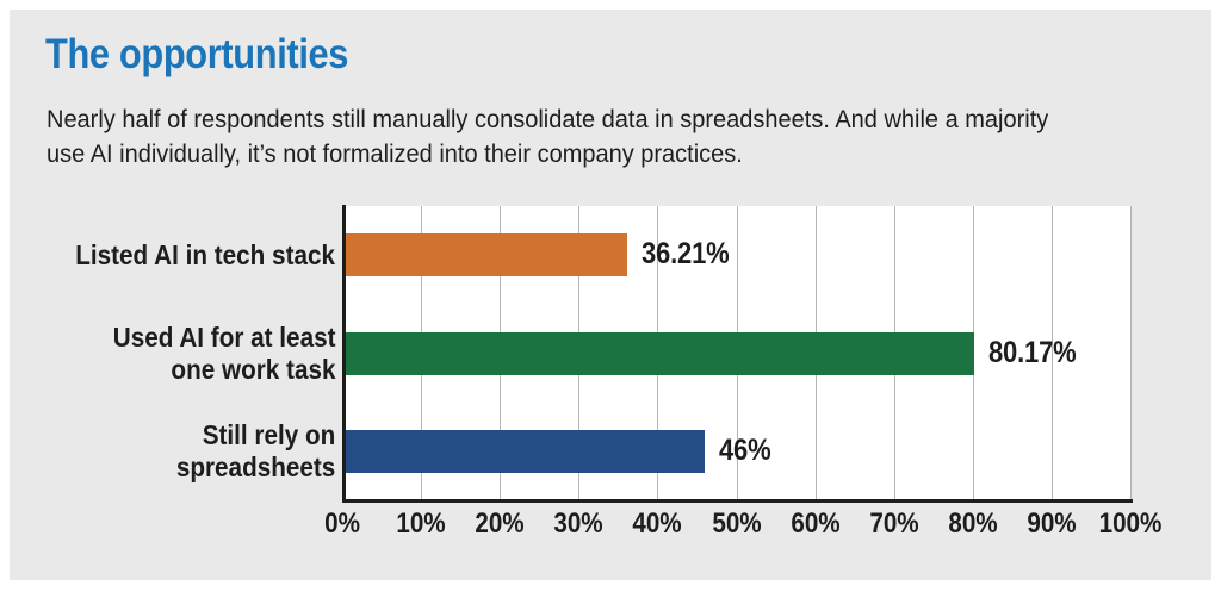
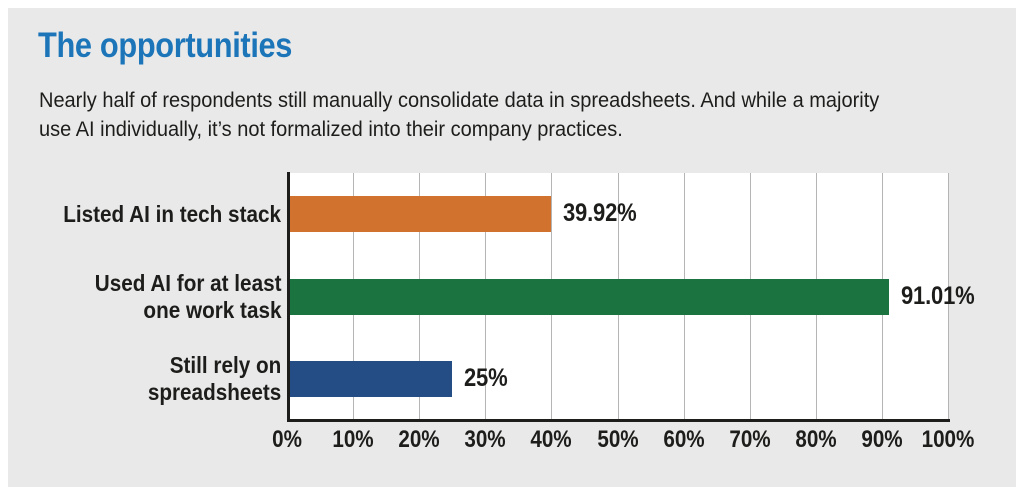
Listed AI in tech stack: 36.21% -> 39.92%
Used AI for at least one work task: 80.17% -> 91.01%
Still rely on spreadsheets: 46% -> 25%
